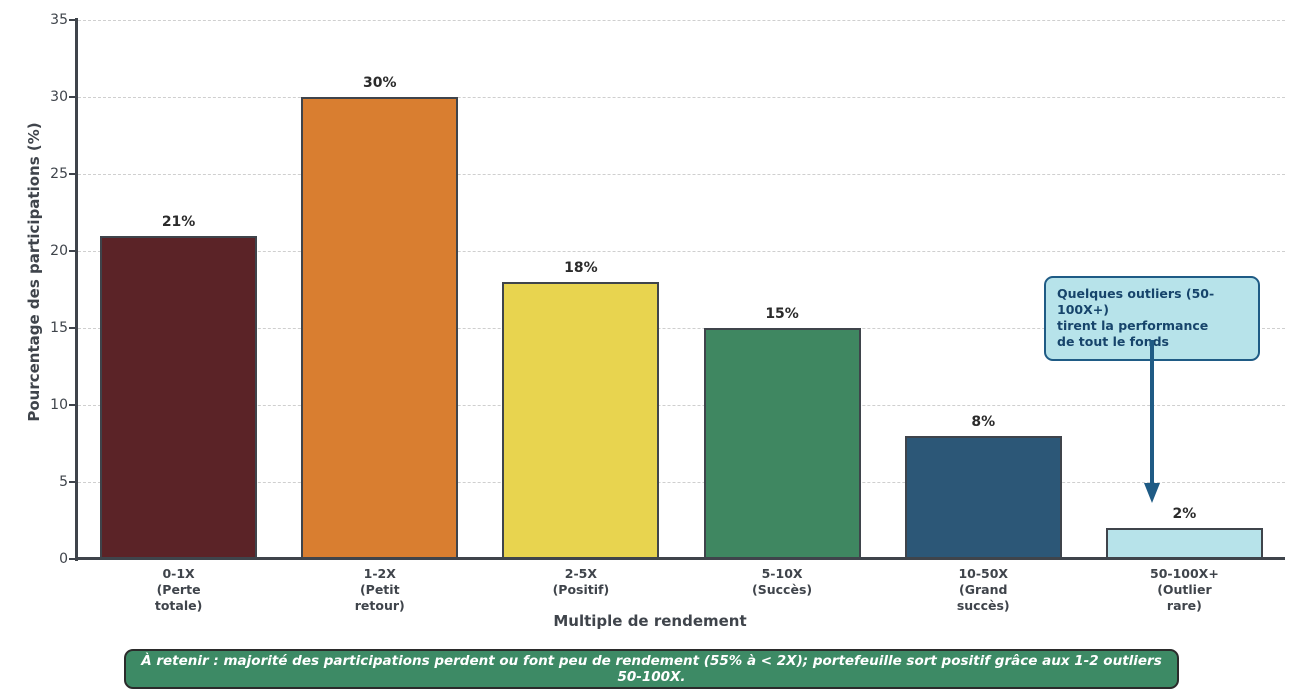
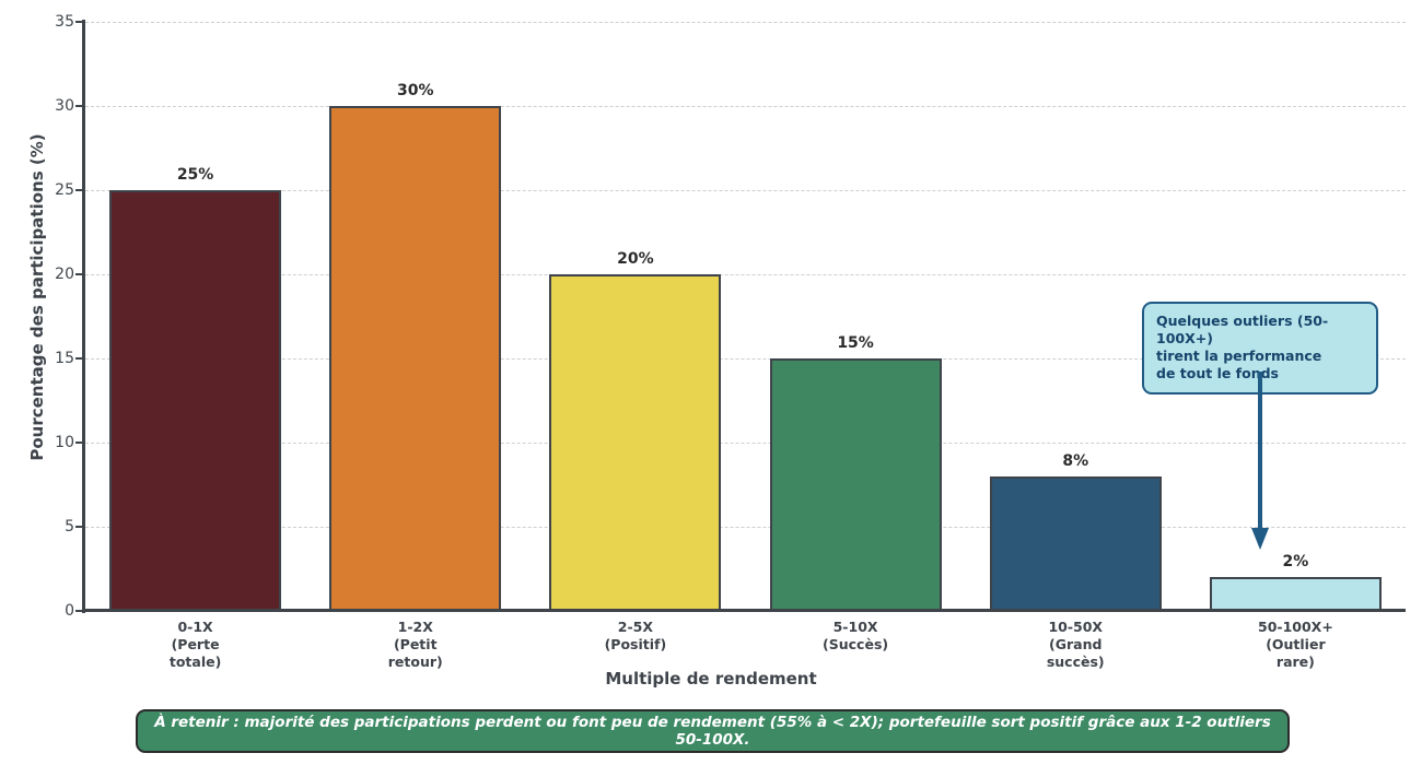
0-1X (Perte totale): 21% -> 25%
2-5X (Positif): 18% -> 20%
